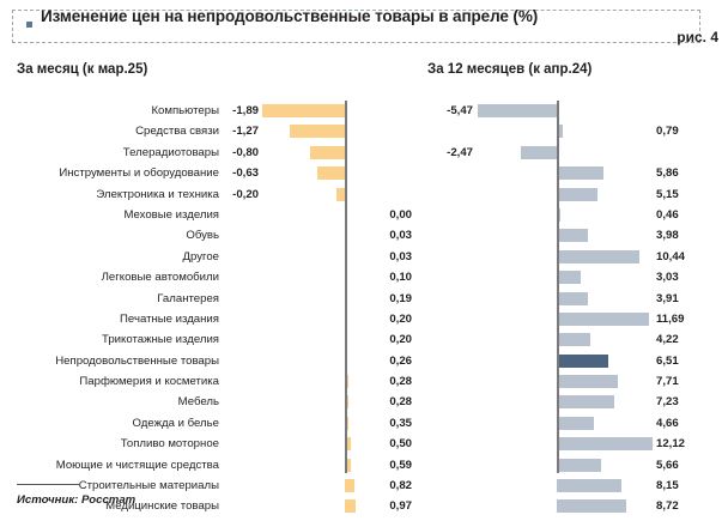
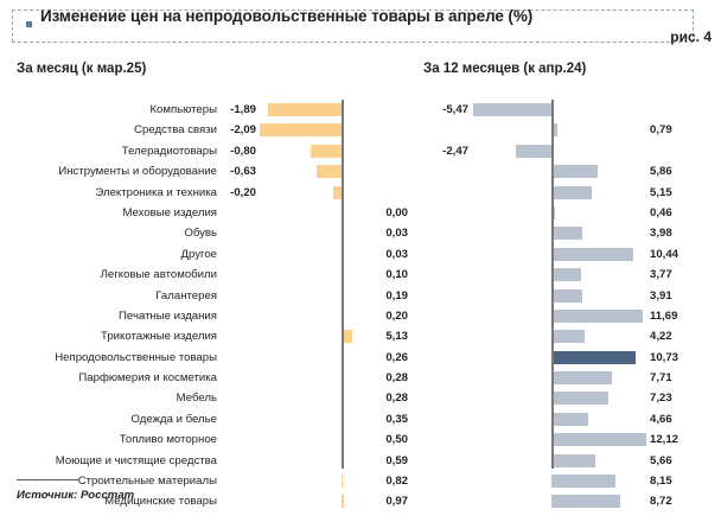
За месяц (к мар.25)/Средства связи: -1,27 -> -2,09
За 12 месяцев (к апр.24)/Легковые автомобили: 3,03 -> 3,77
За месяц (к мар.25)/Трикотажные изделия: 0,20 -> 5,13
За 12 месяцев (к апр.24)/Непродовольственные товары: 6,51 -> 10,73
